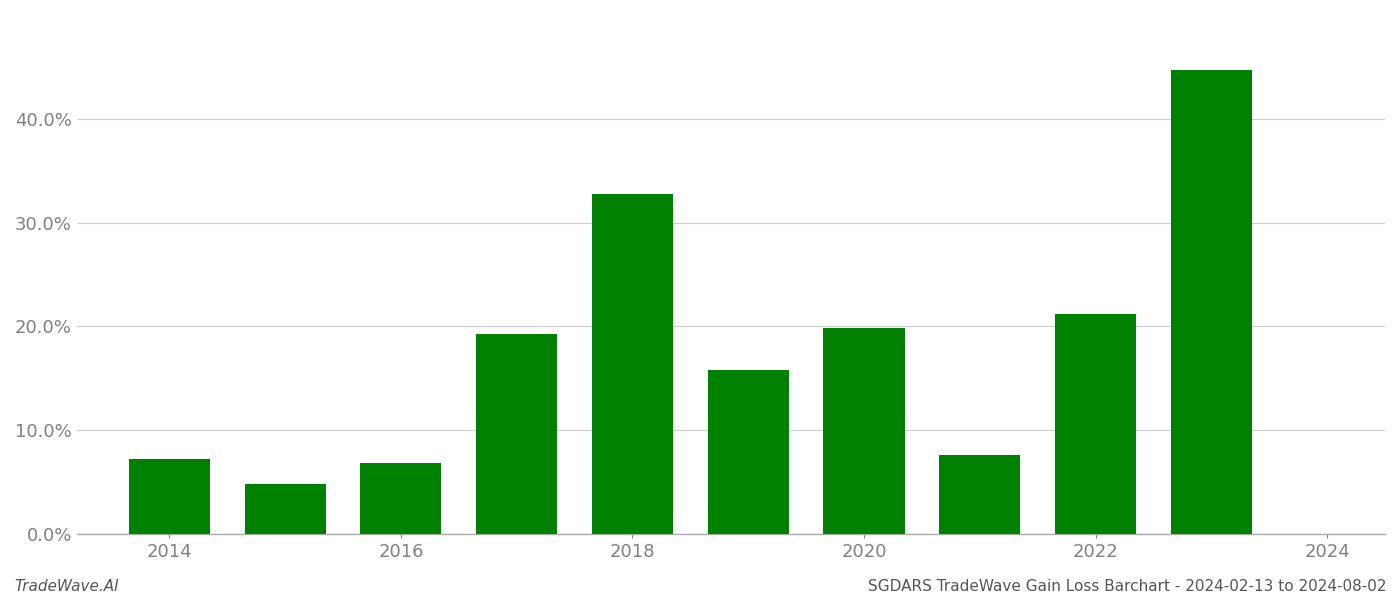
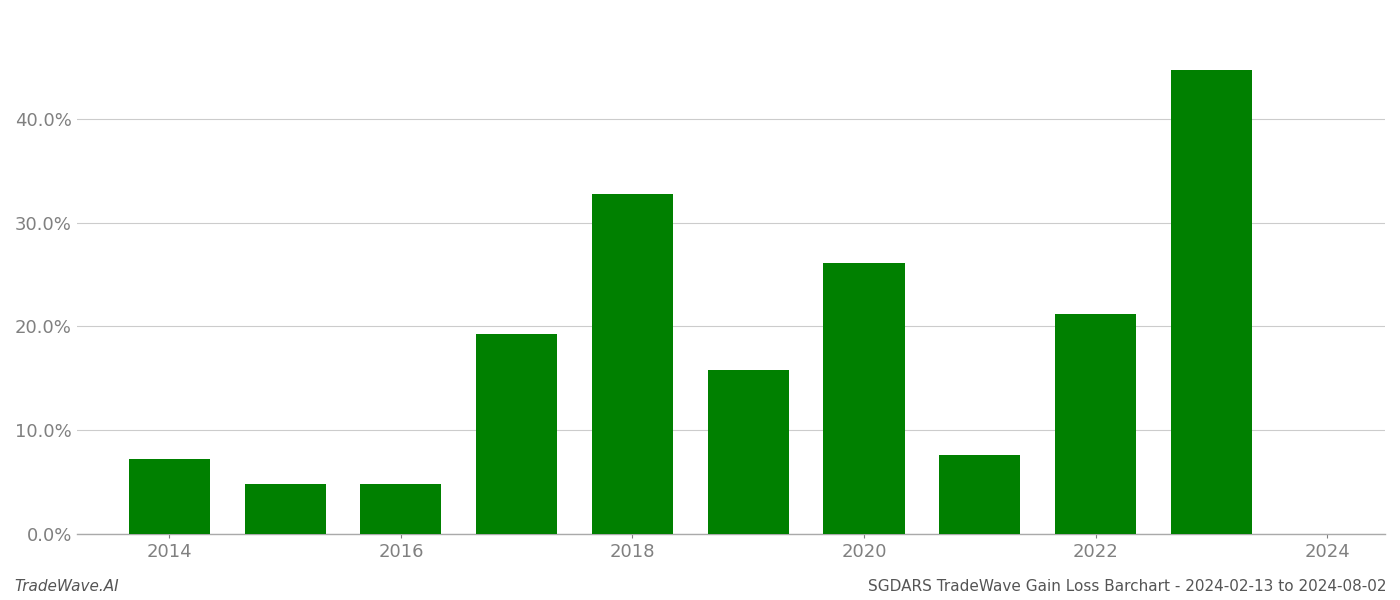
2016: 6.8% -> 4.8%
2020: 19.8% -> 26.1%
